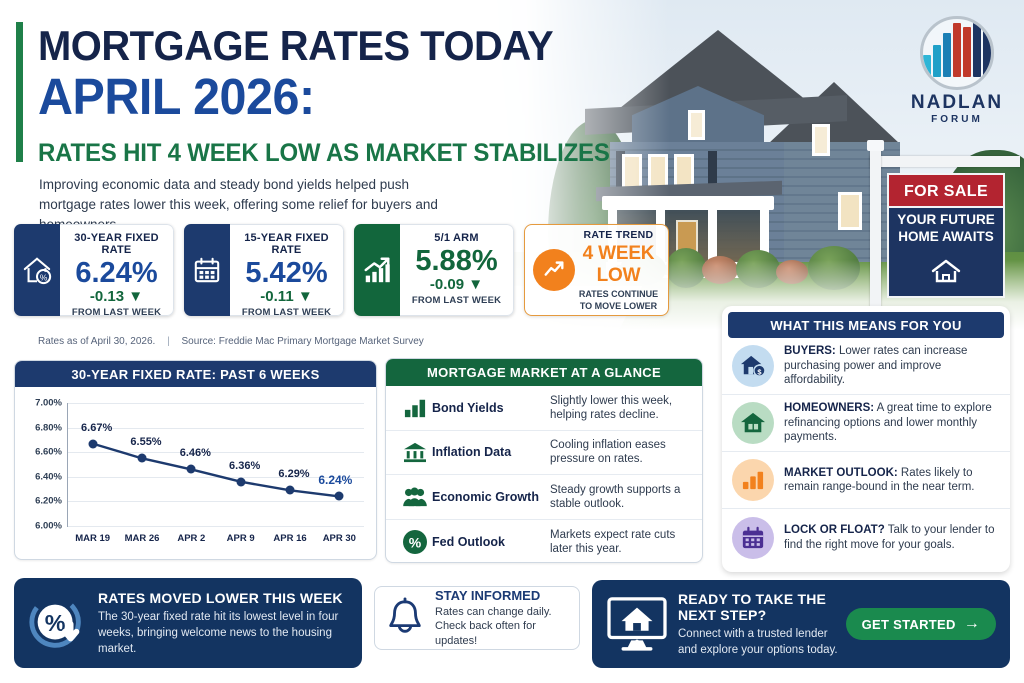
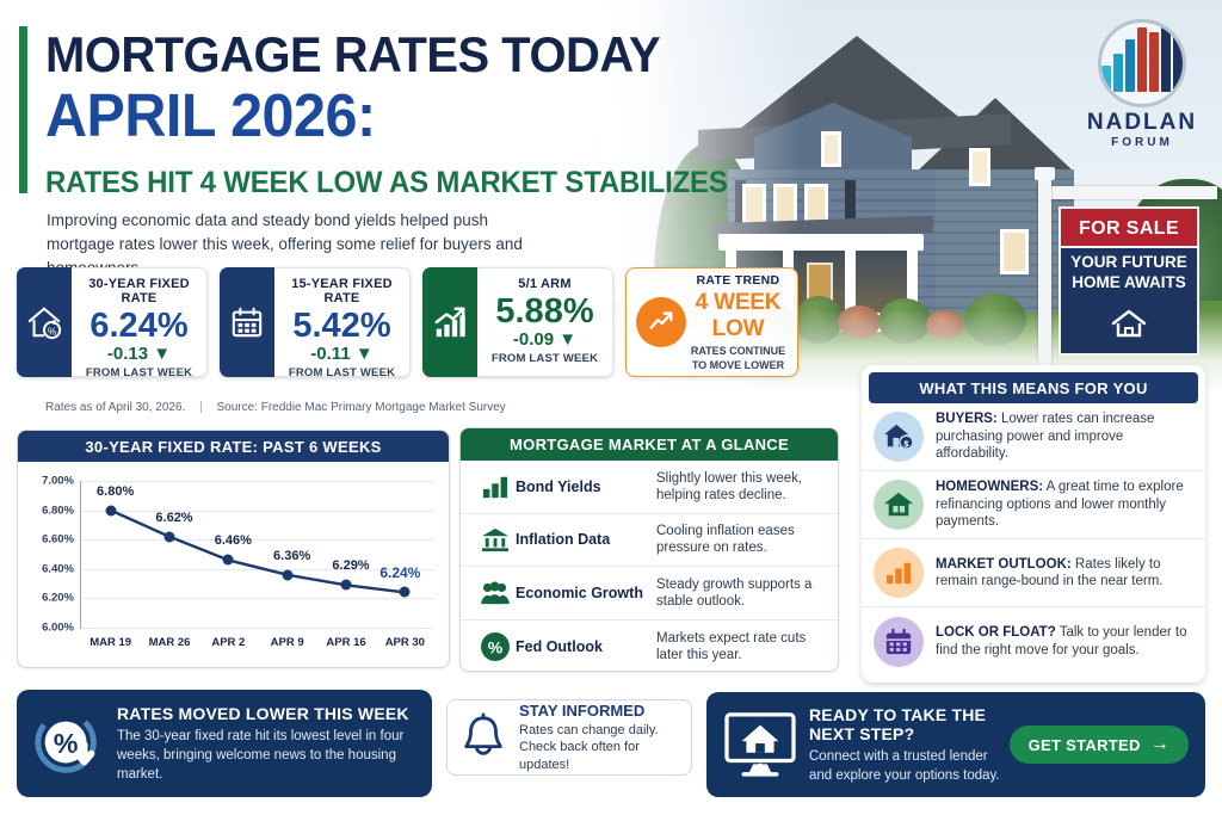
MAR 19: 6.67% -> 6.80%
MAR 26: 6.55% -> 6.62%
